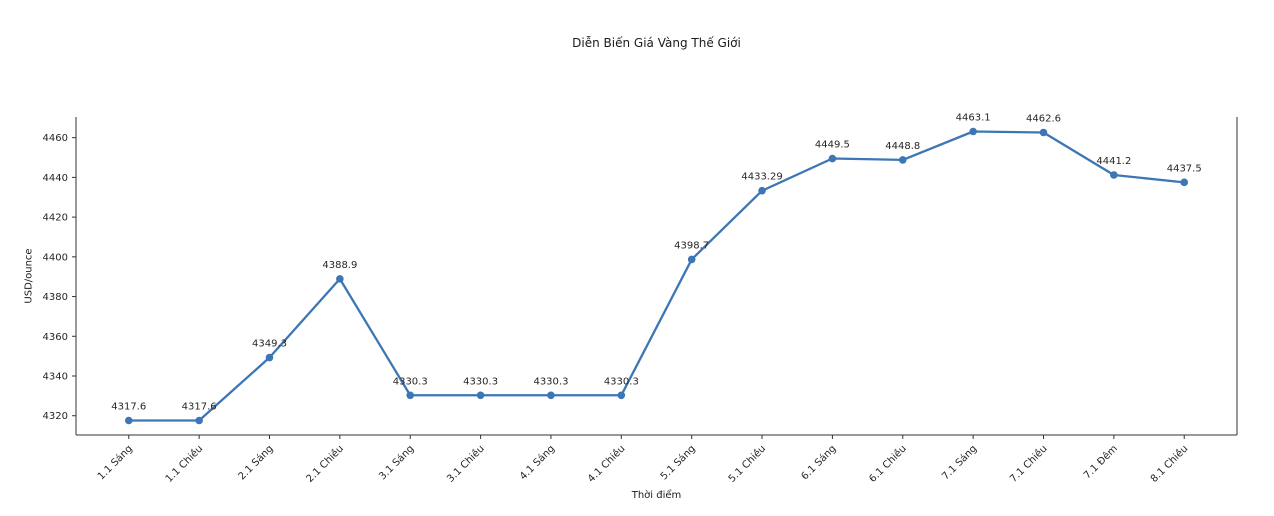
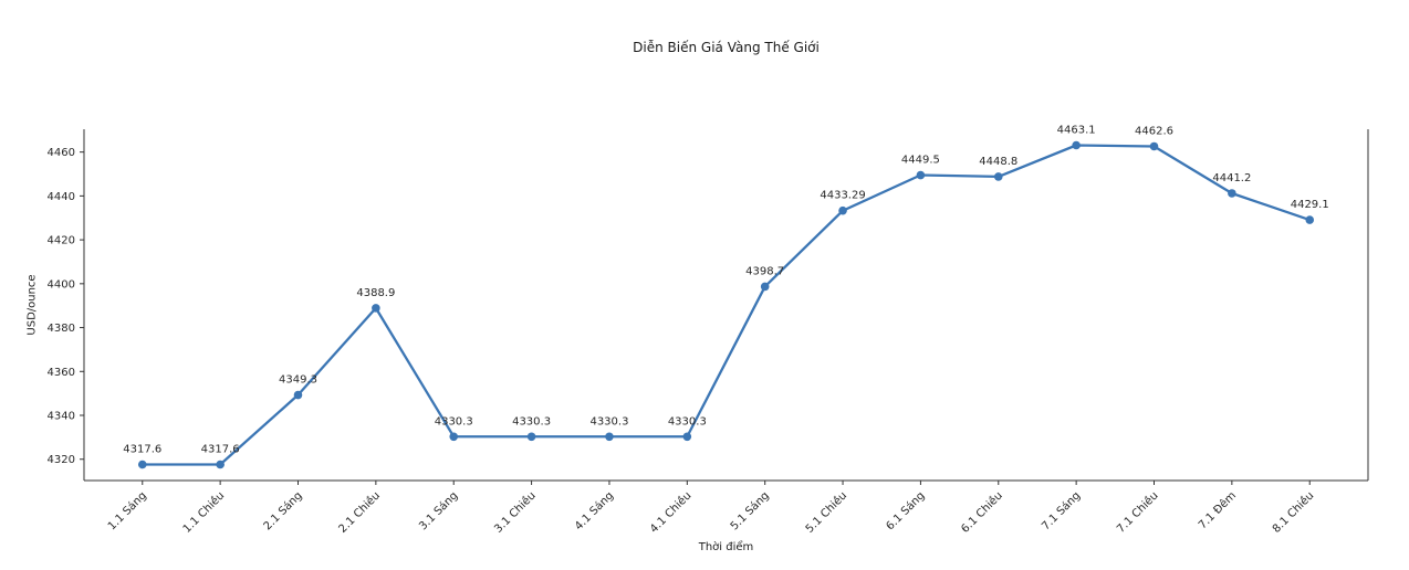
8.1 Chiều: 4437.5 -> 4429.1
